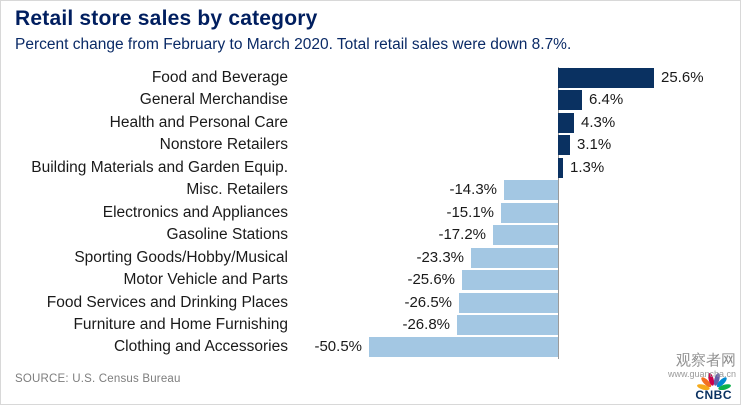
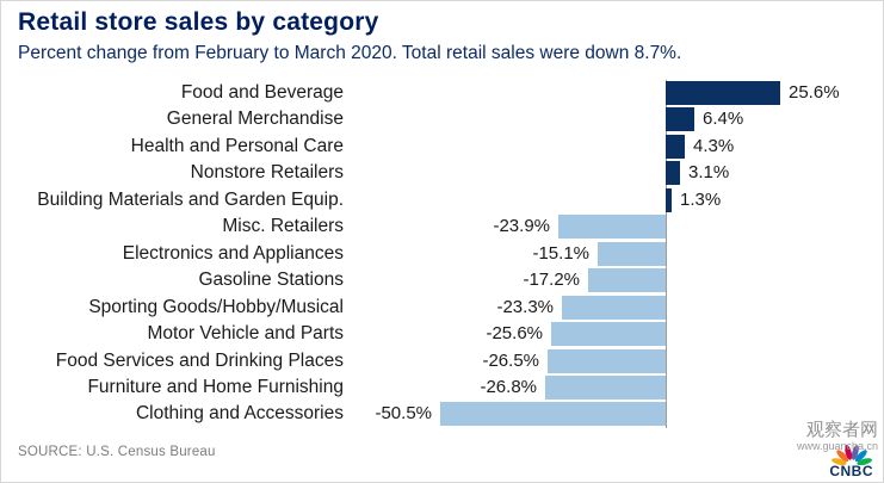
Misc. Retailers: -14.3% -> -23.9%
